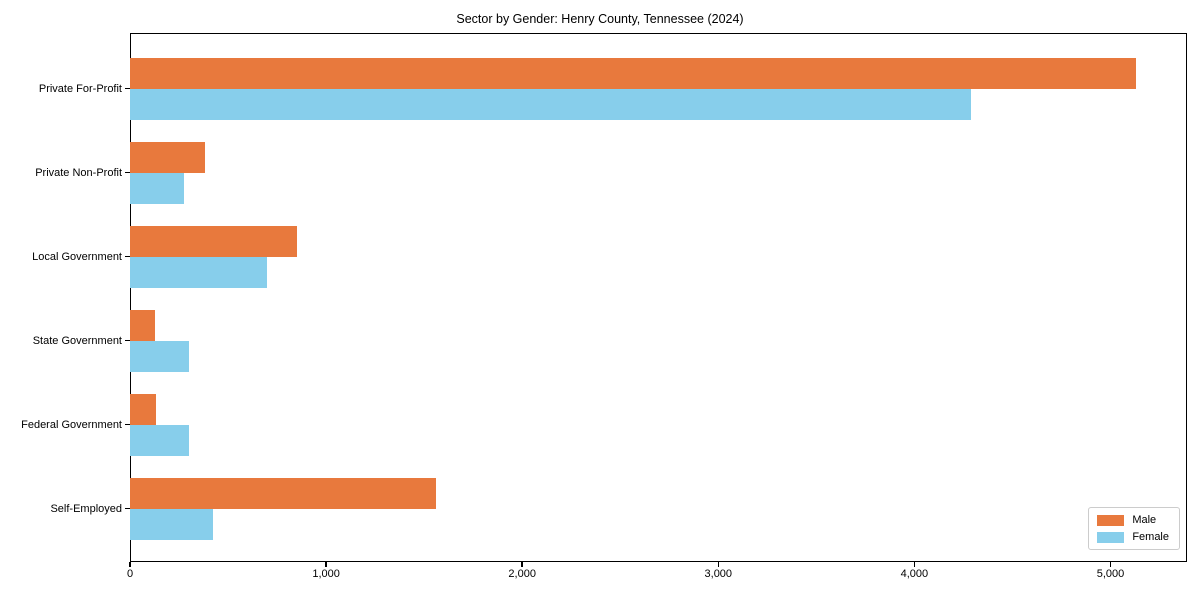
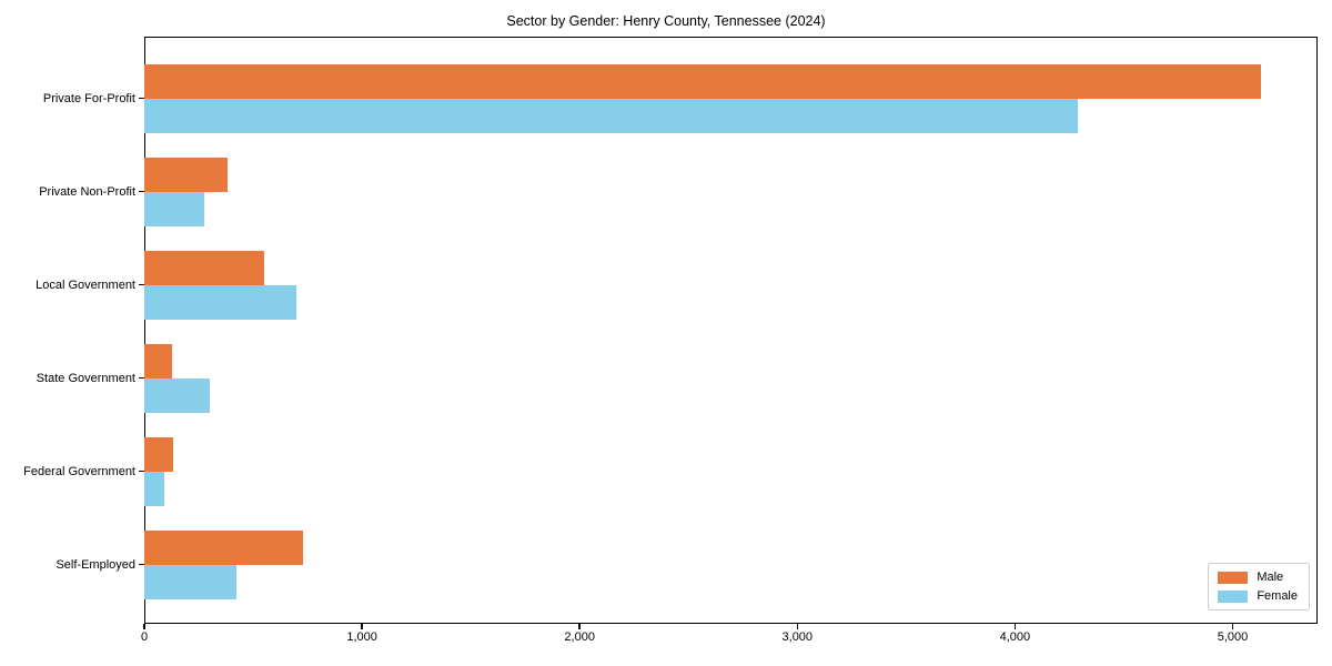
Male/Local Government: 850 -> 550
Female/Federal Government: 300 -> 90
Male/Self-Employed: 1560 -> 730
